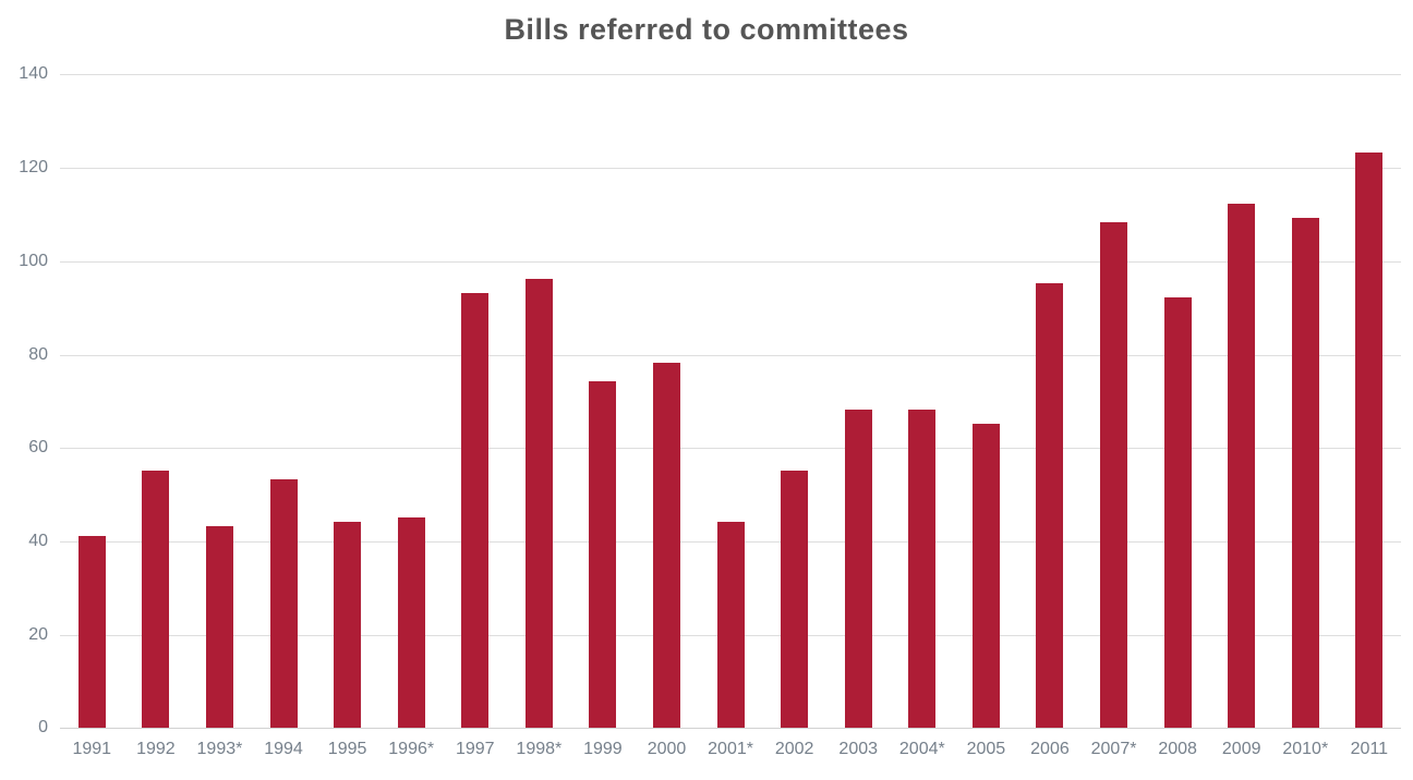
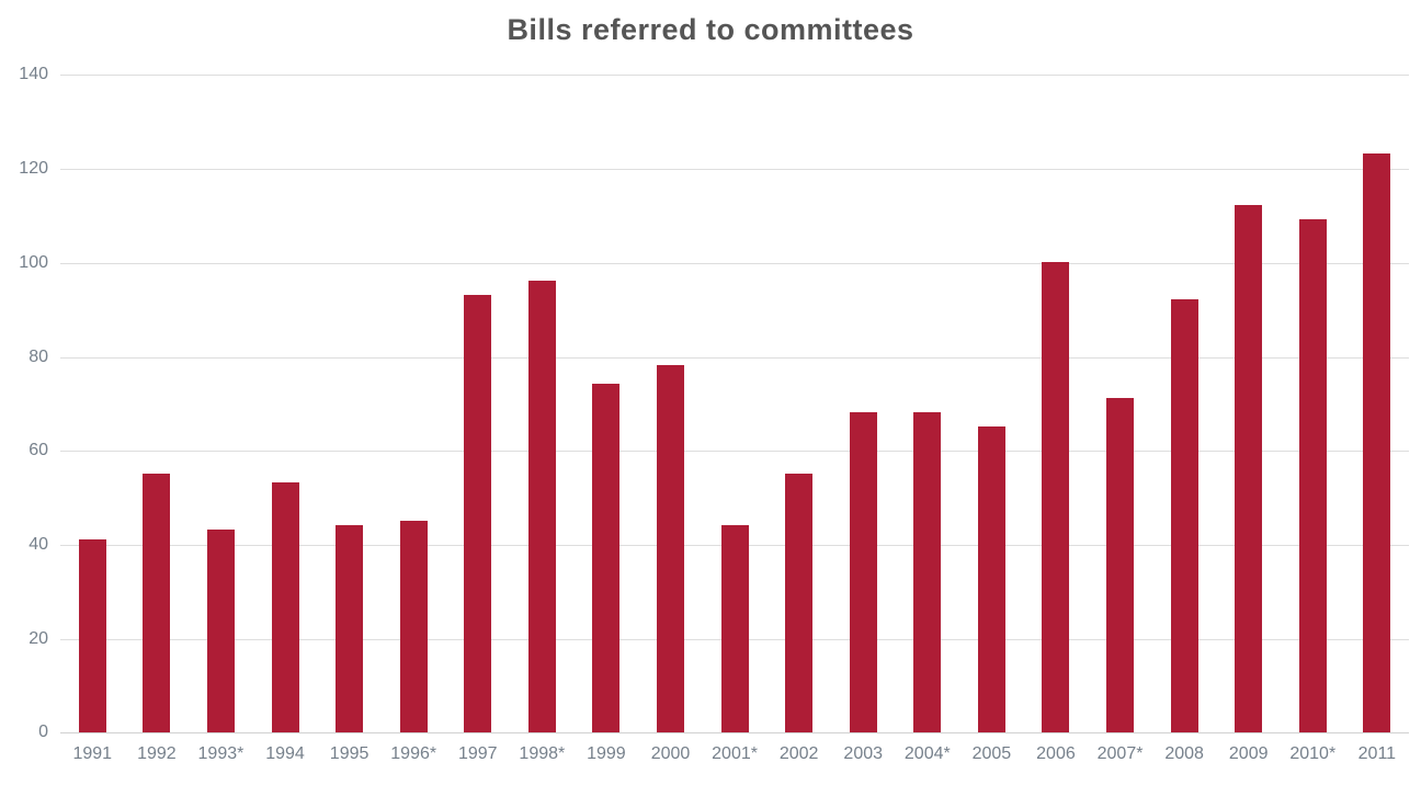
2006: 95 -> 100
2007*: 108 -> 71
